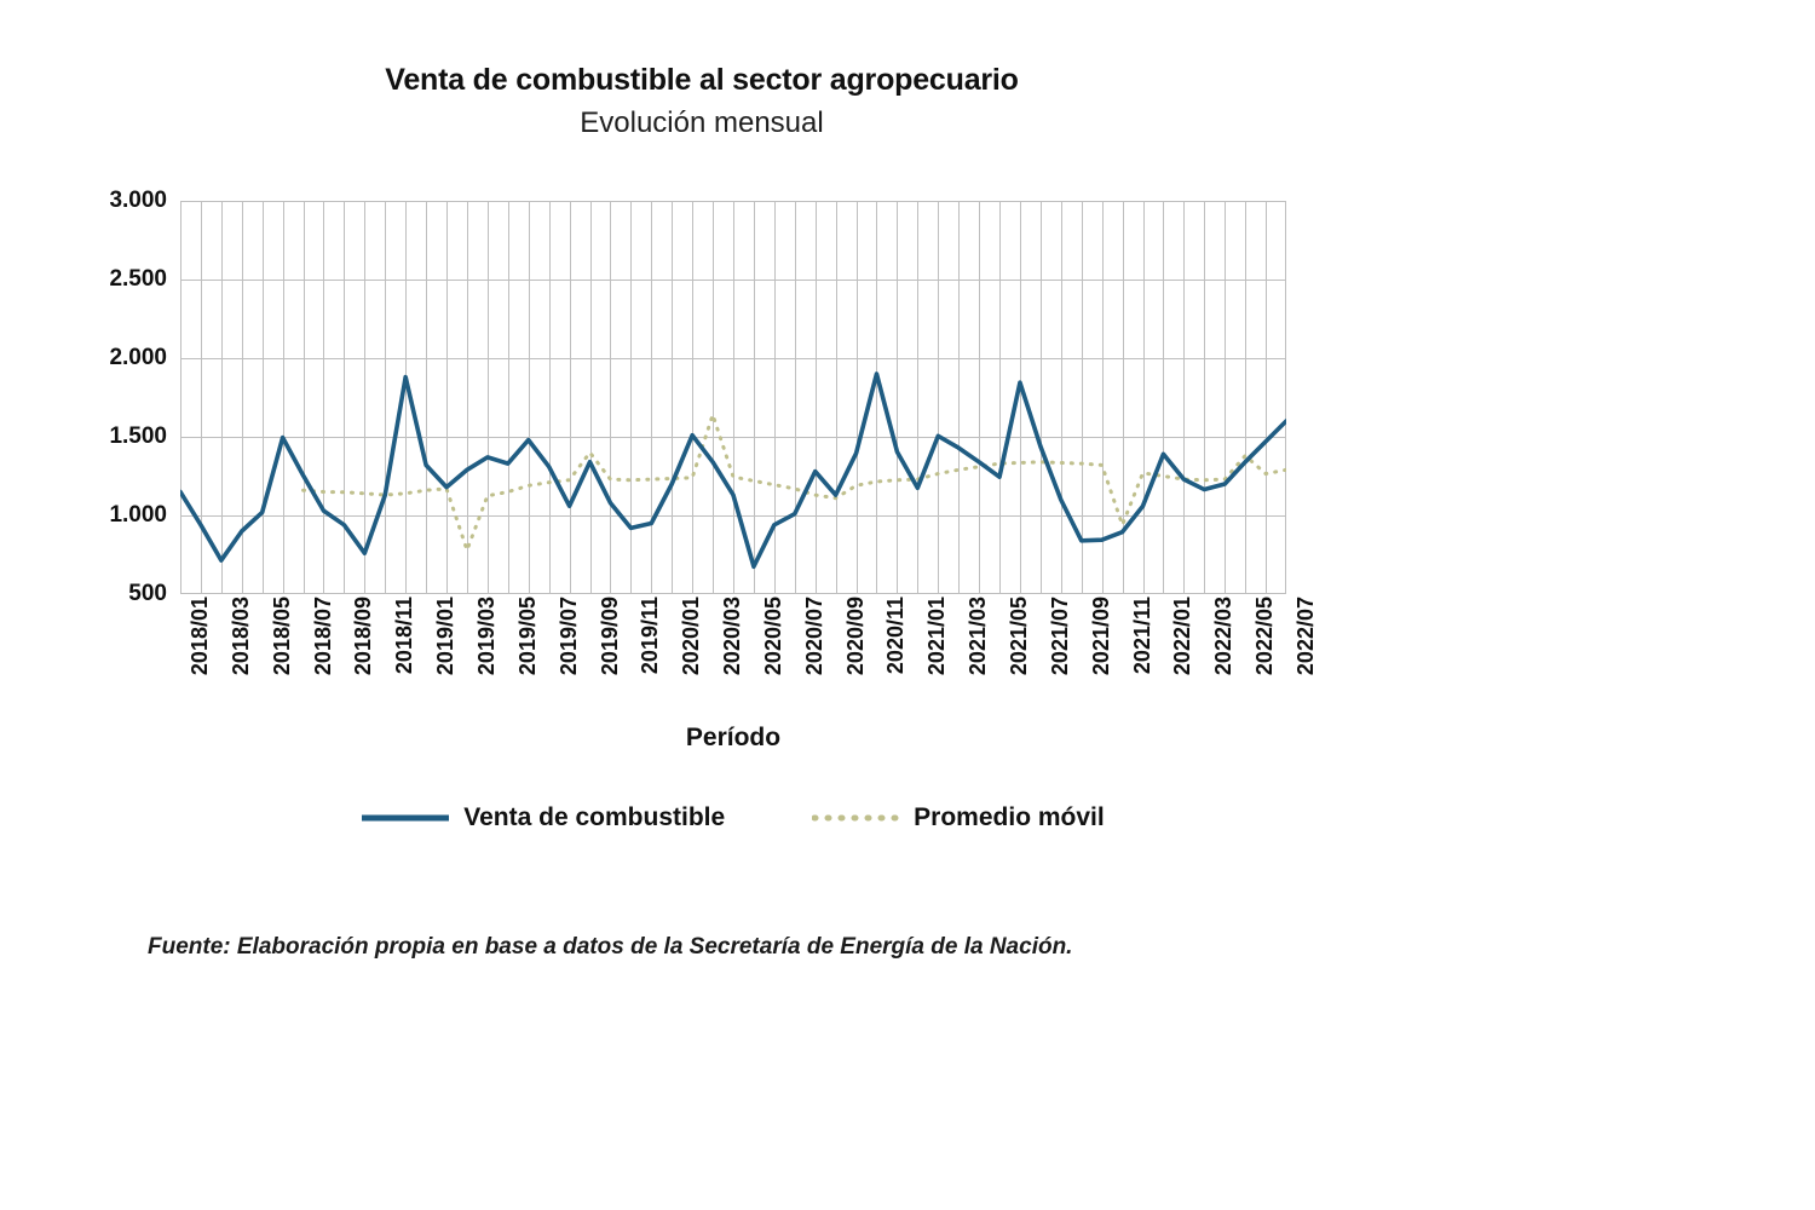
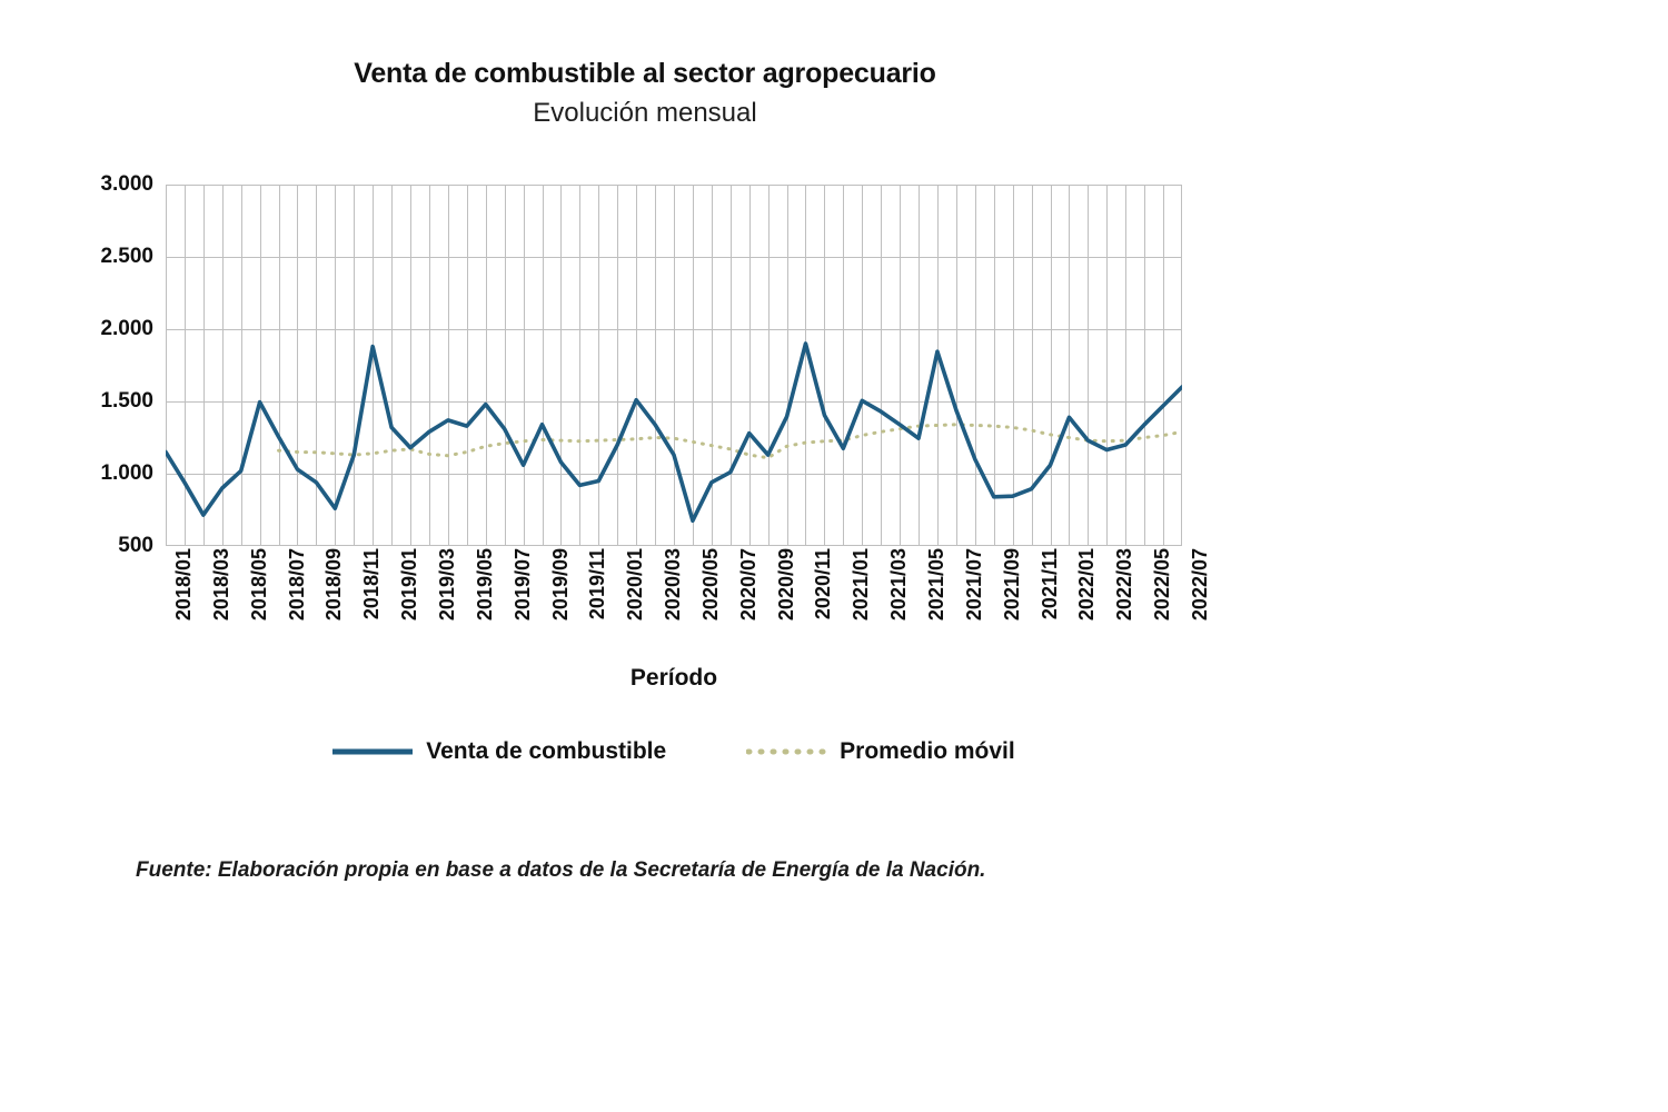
Promedio móvil/2019/03: 780 -> 1140
Promedio móvil/2019/09: 1400 -> 1240
Promedio móvil/2020/03: 1640 -> 1250
Promedio móvil/2021/11: 940 -> 1300
Promedio móvil/2022/05: 1380 -> 1250
